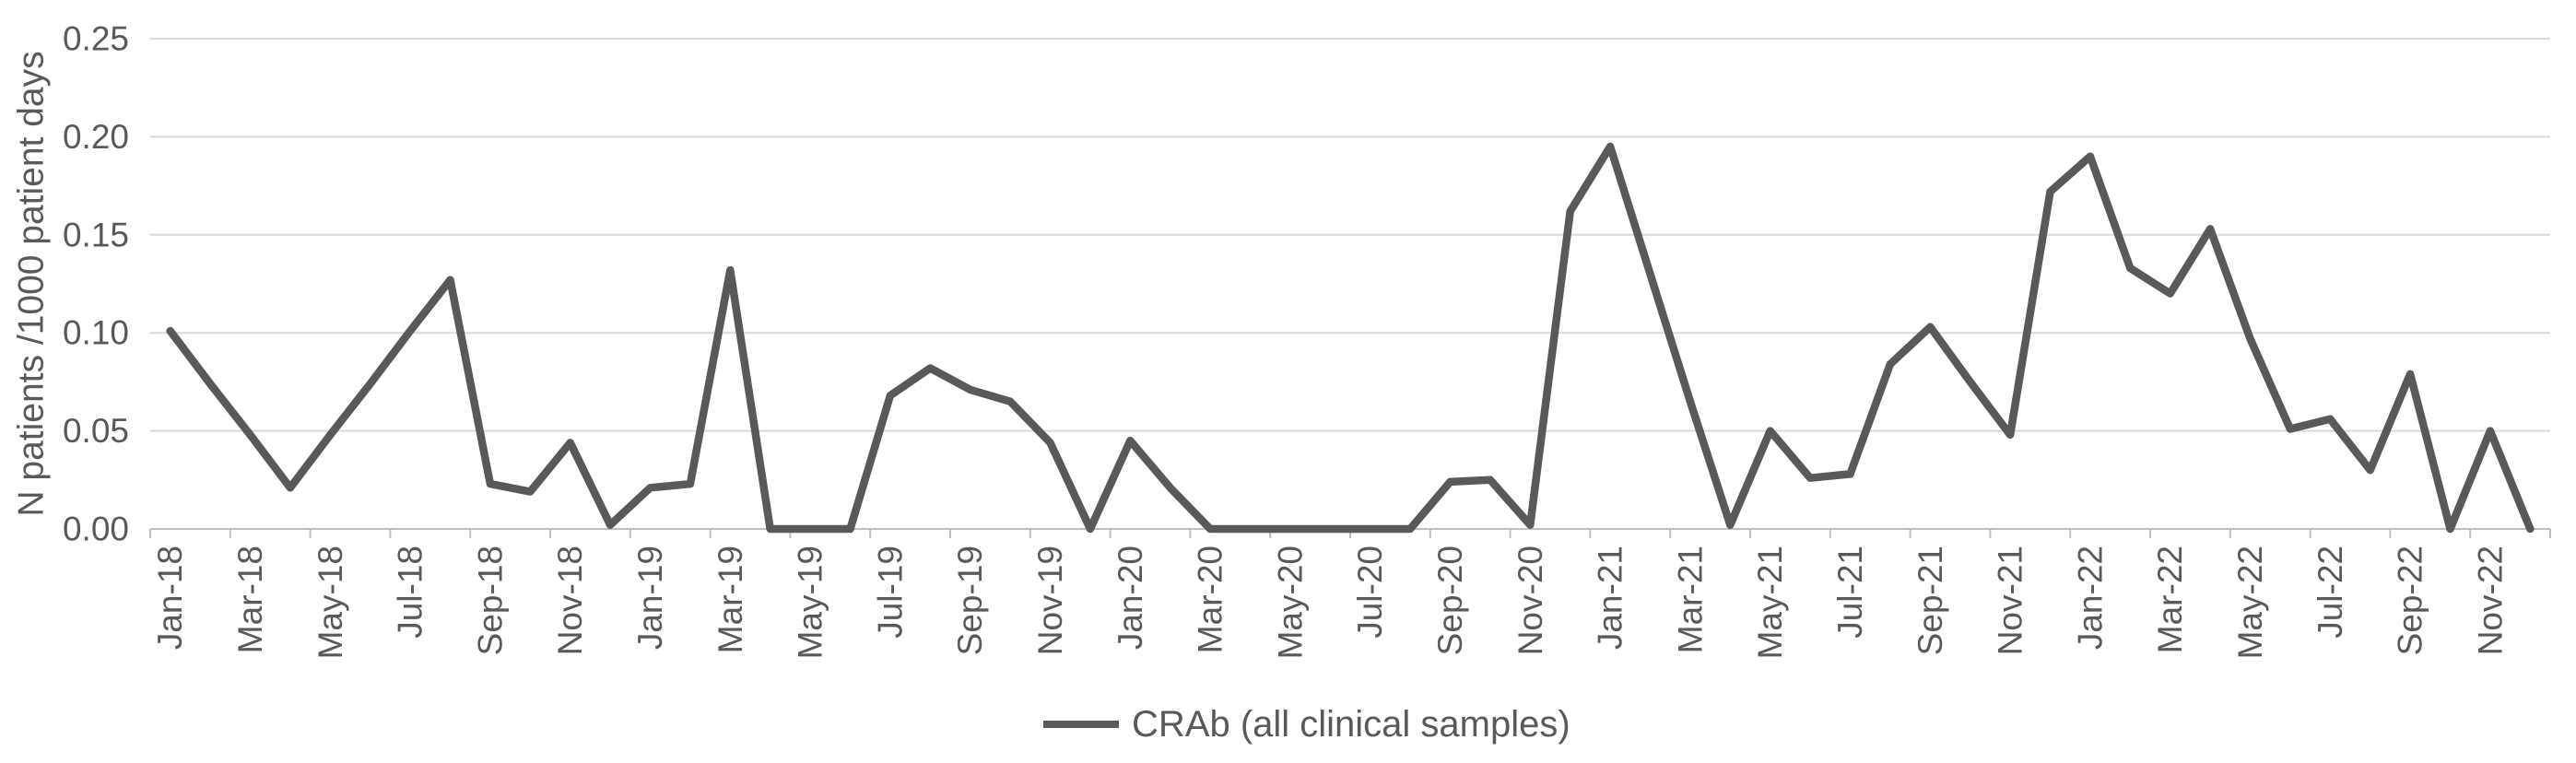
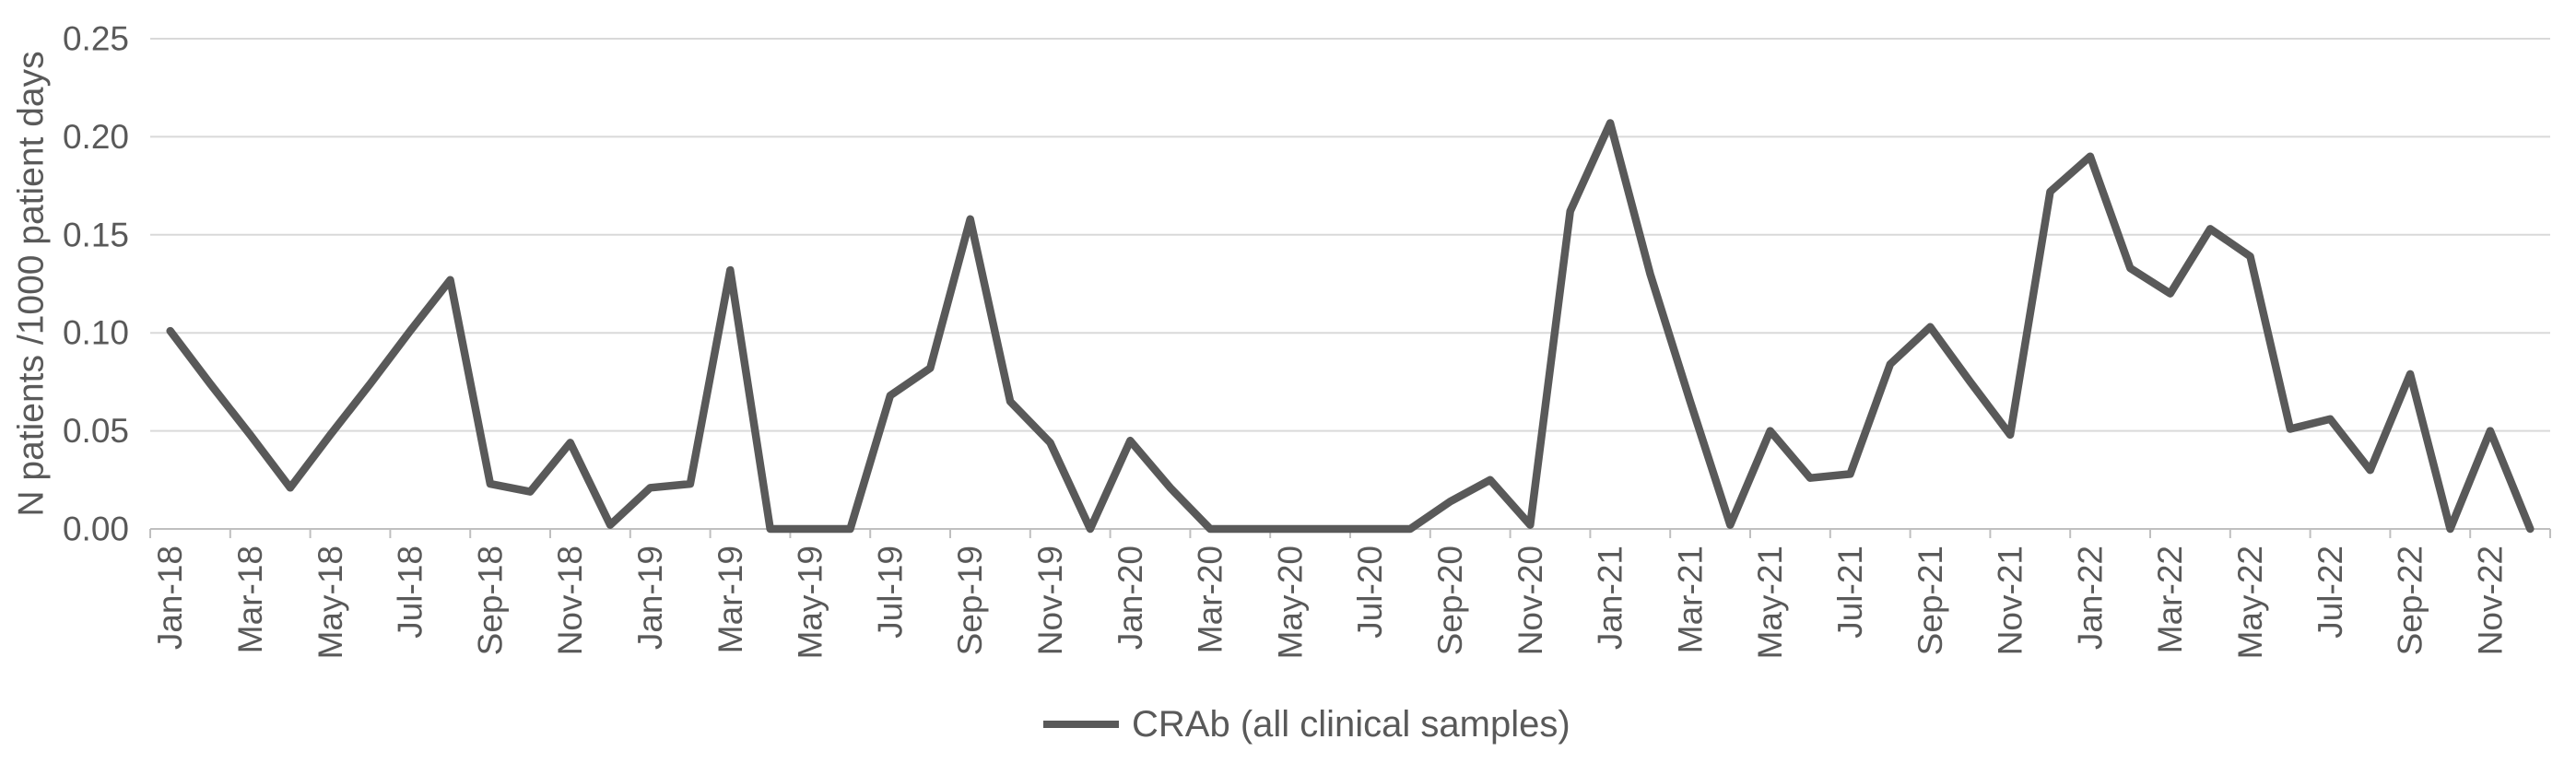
Sep-19: 0.071 -> 0.158
Sep-20: 0.024 -> 0.014
Jan-21: 0.195 -> 0.207
May-22: 0.097 -> 0.139
